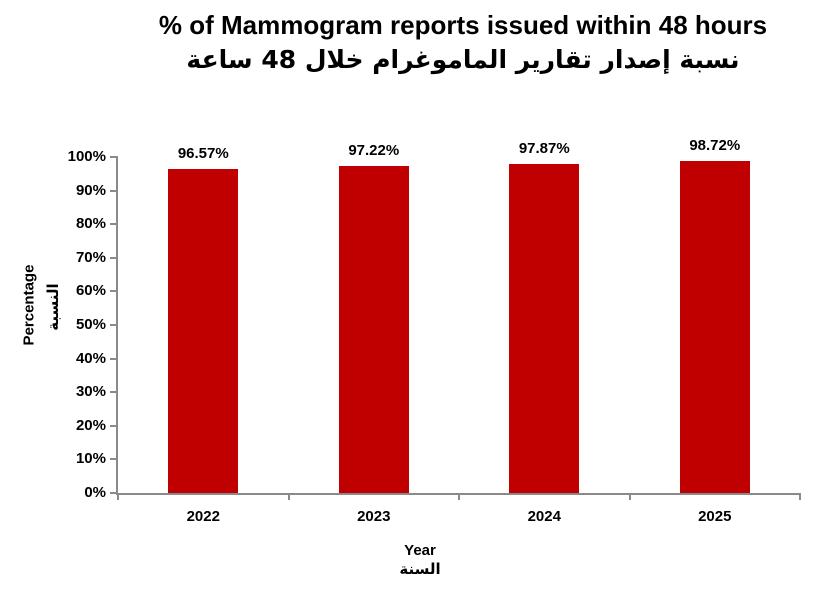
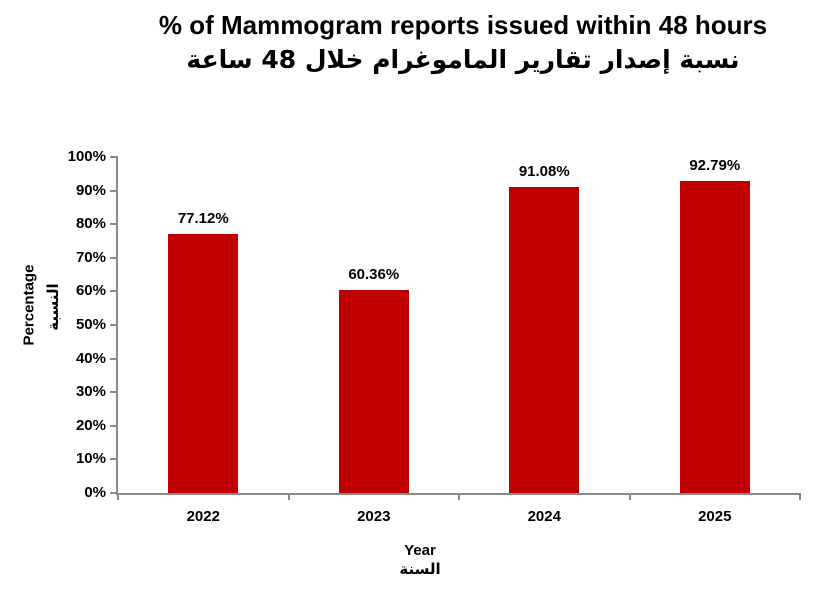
2022: 96.57% -> 77.12%
2023: 97.22% -> 60.36%
2024: 97.87% -> 91.08%
2025: 98.72% -> 92.79%
